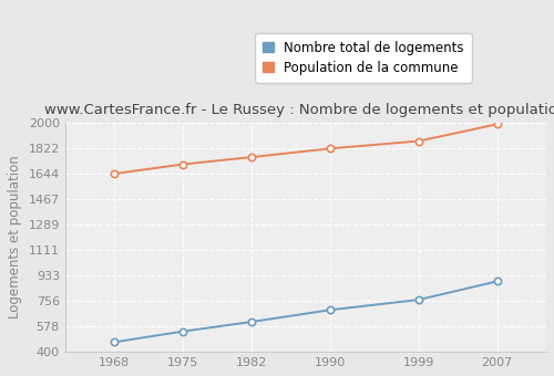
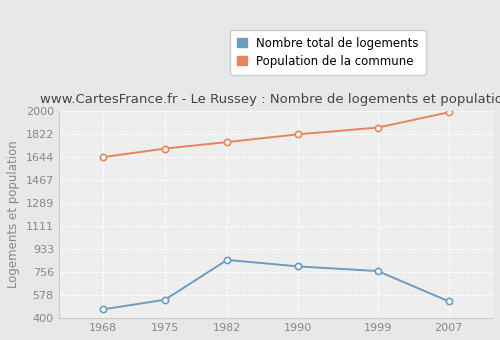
Nombre total de logements/1982: 610 -> 850
Nombre total de logements/1990: 690 -> 800
Nombre total de logements/2007: 890 -> 530
